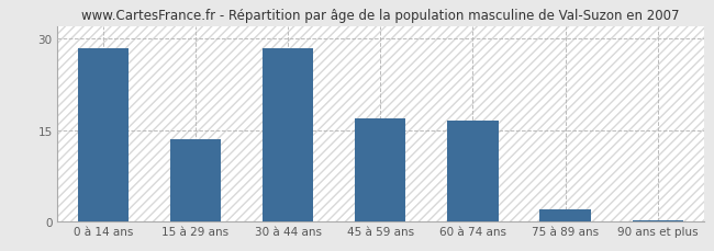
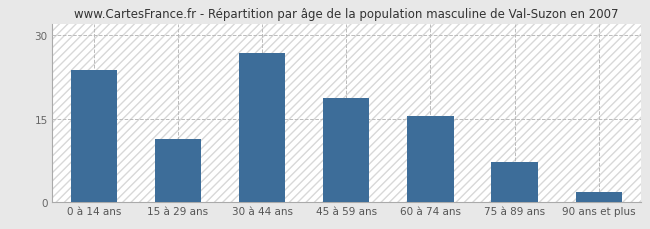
0 à 14 ans: 28.5 -> 23.8
15 à 29 ans: 13.5 -> 11.4
30 à 44 ans: 28.5 -> 26.8
45 à 59 ans: 17.0 -> 18.8
60 à 74 ans: 16.5 -> 15.4
75 à 89 ans: 2.0 -> 7.2
90 ans et plus: 0.2 -> 1.8
